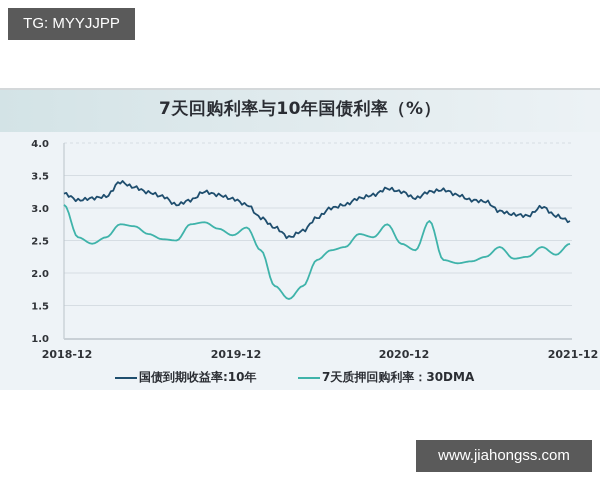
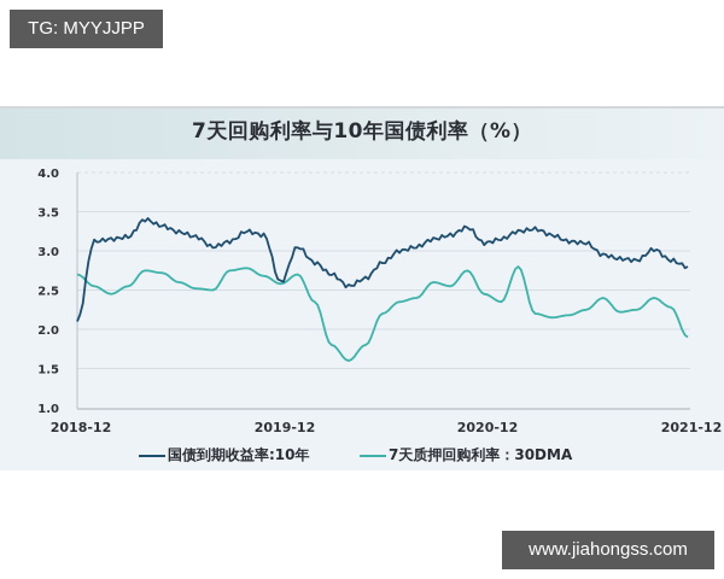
国债到期收益率:10年/2018-12: 3.2 -> 2.1
7天质押回购利率：30DMA/2018-12: 3.0 -> 2.7
国债到期收益率:10年/2019-12: 3.1 -> 2.6
国债到期收益率:10年/2020-12: 3.2 -> 3.1
7天质押回购利率：30DMA/2021-12: 2.5 -> 1.9
